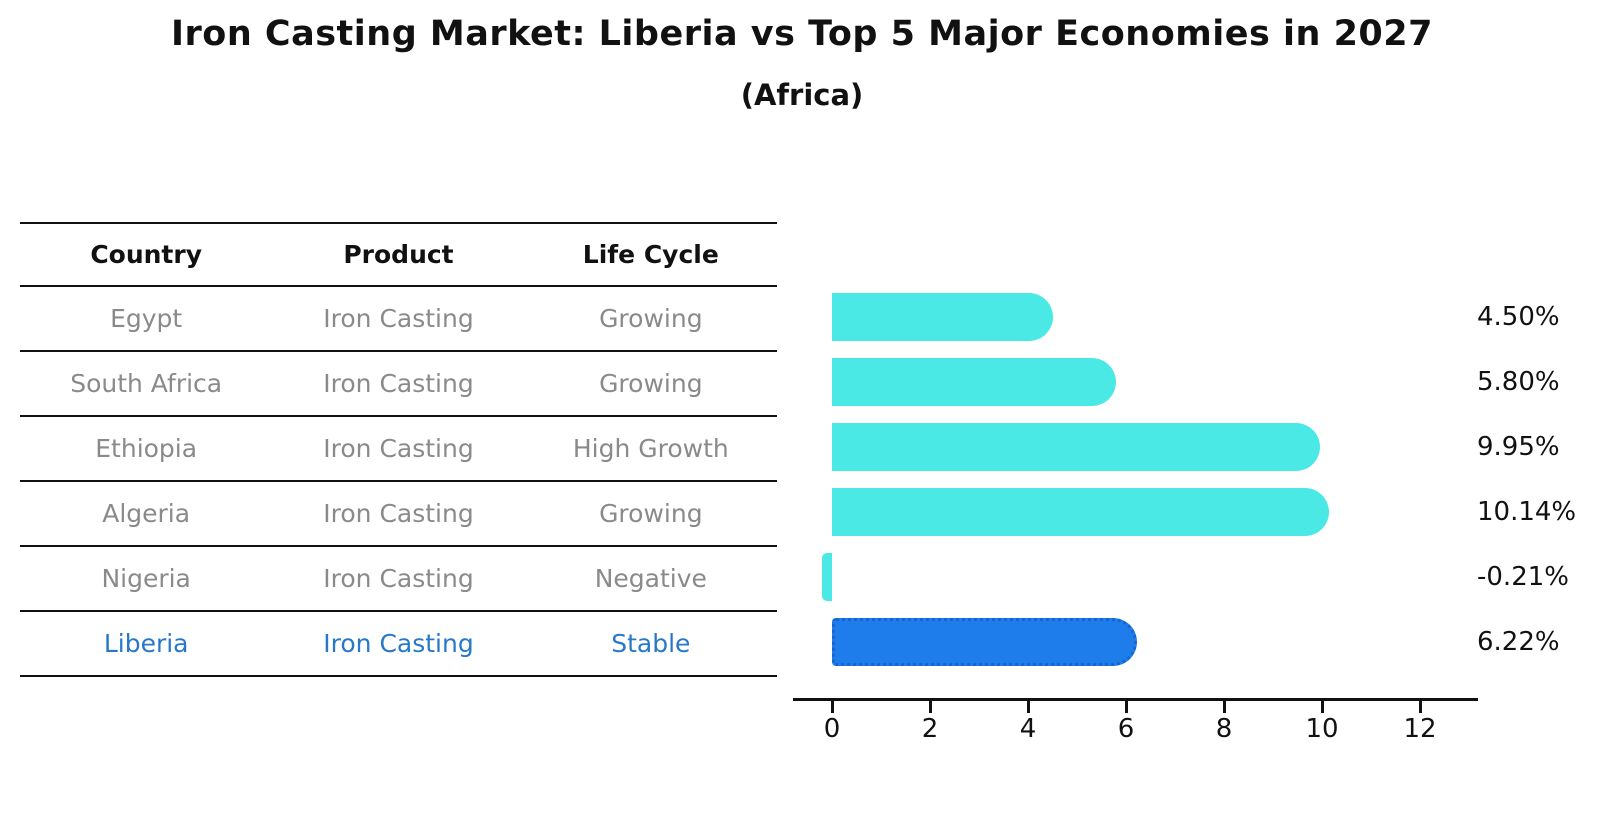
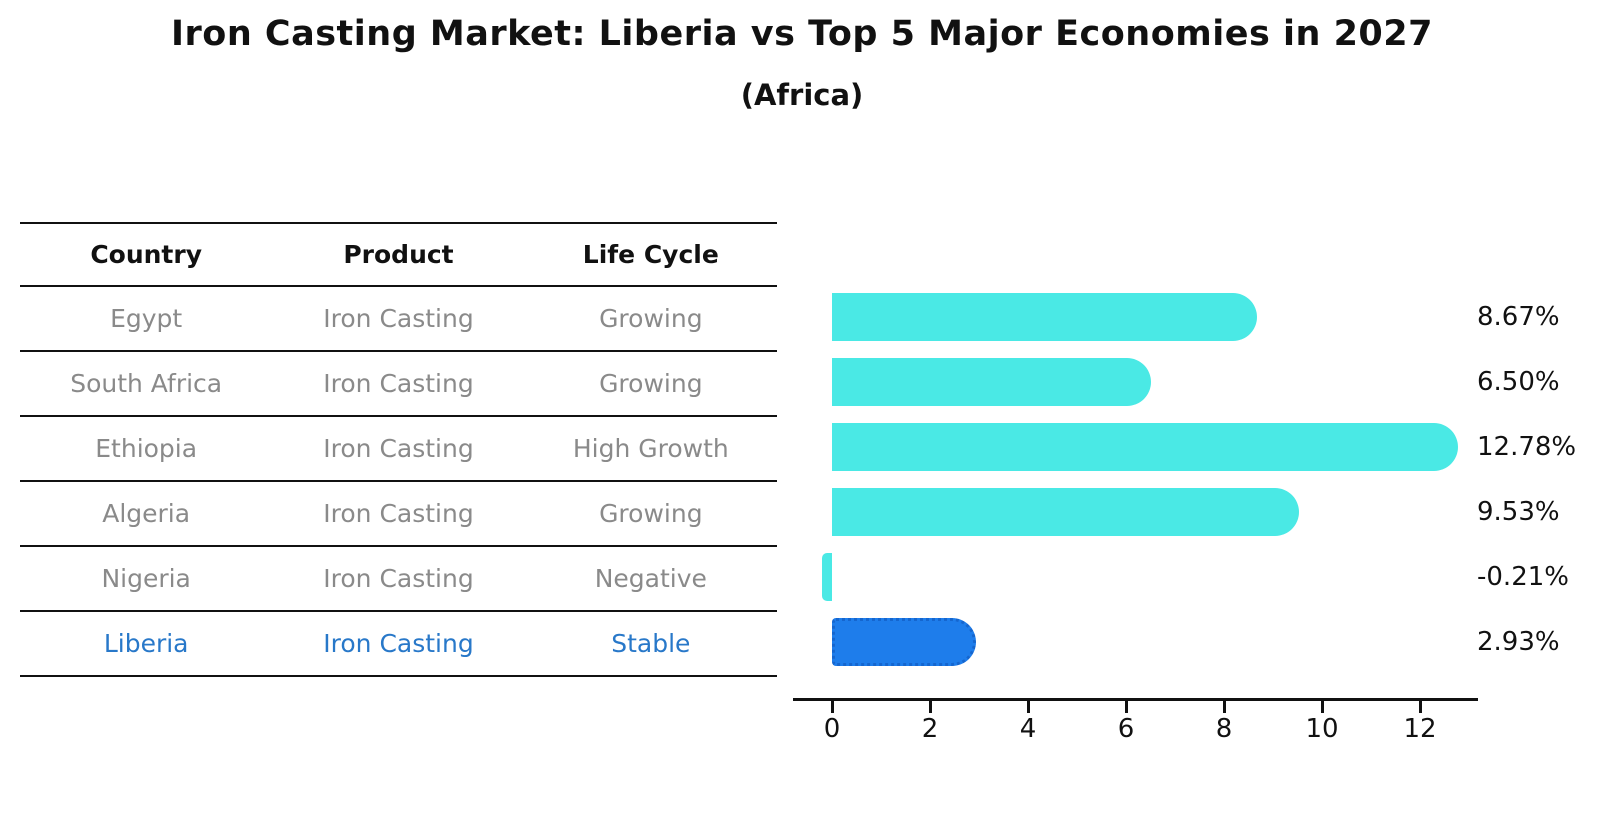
Egypt: 4.50% -> 8.67%
South Africa: 5.80% -> 6.50%
Ethiopia: 9.95% -> 12.78%
Algeria: 10.14% -> 9.53%
Liberia: 6.22% -> 2.93%
